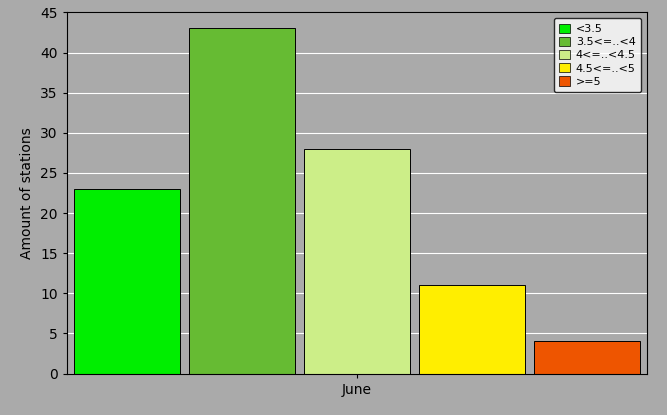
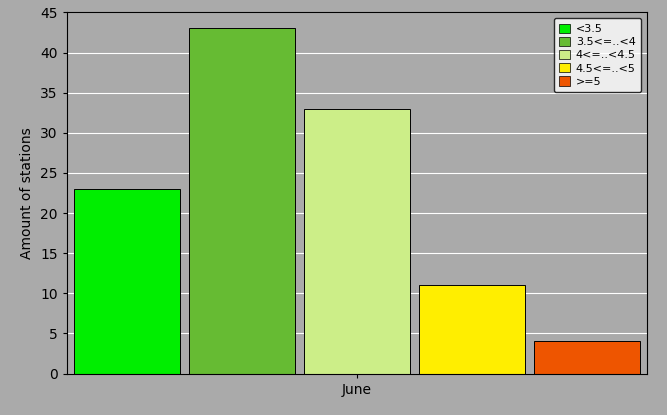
June: 28 -> 33
